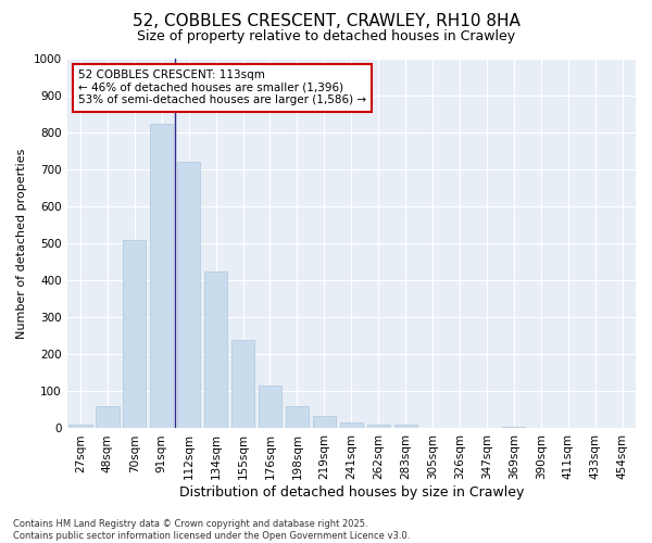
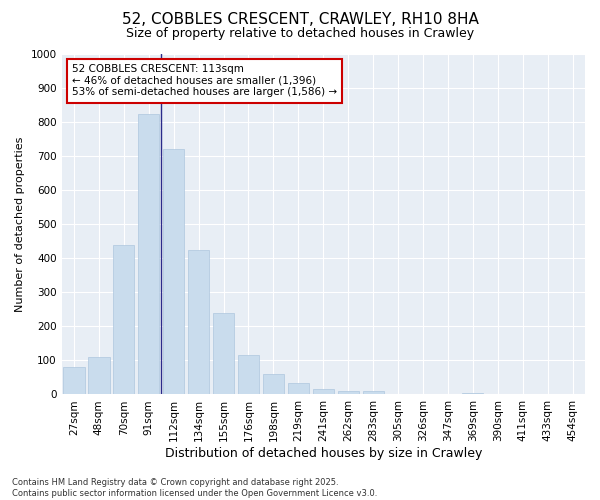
27sqm: 10 -> 80
48sqm: 60 -> 110
70sqm: 510 -> 440
